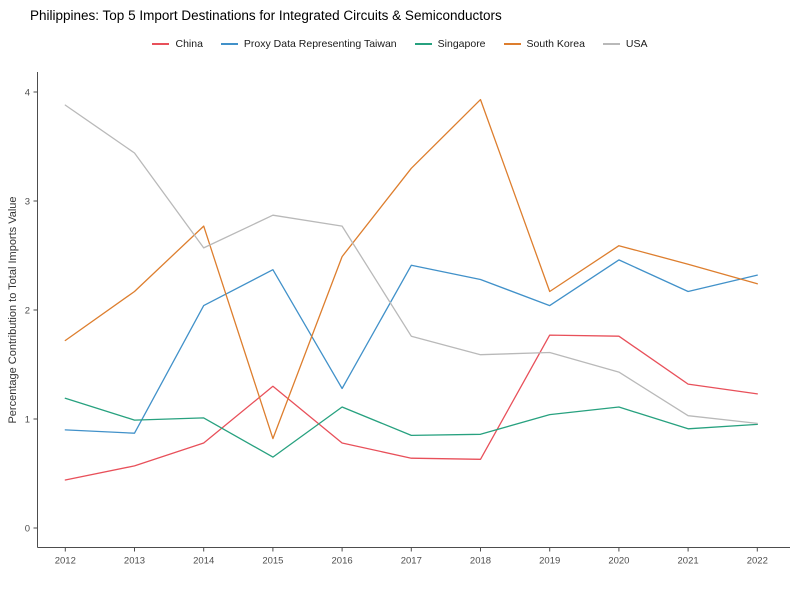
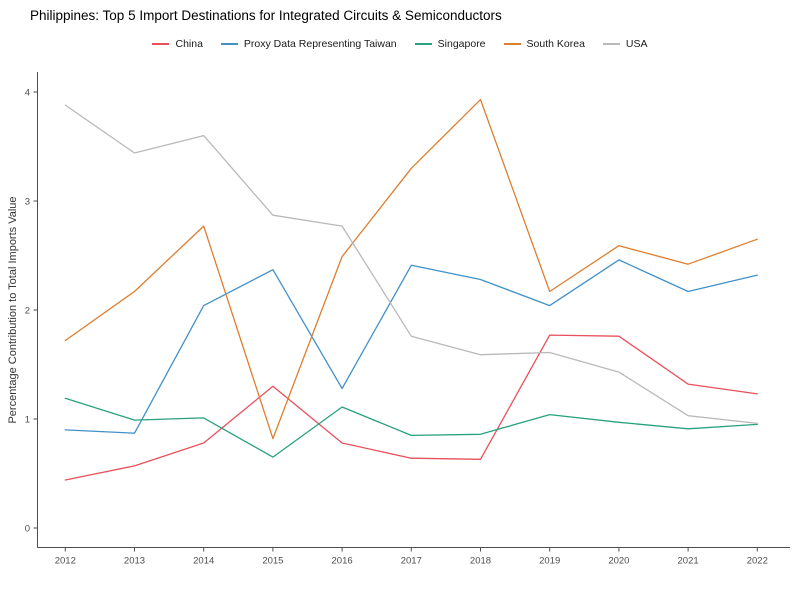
USA/2014: 2.57 -> 3.60
Singapore/2020: 1.11 -> 0.97
South Korea/2022: 2.24 -> 2.65
